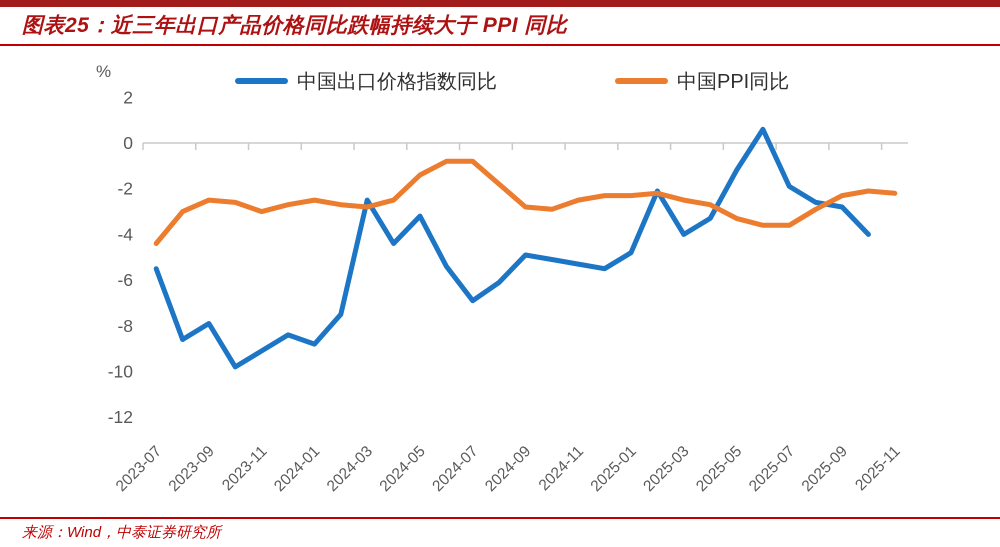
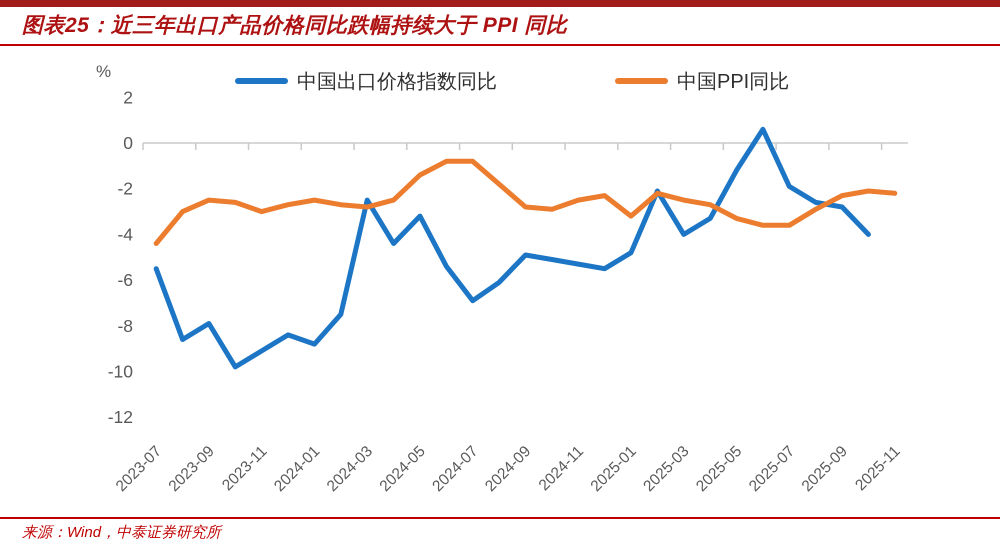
中国PPI同比/2025-01: -2.3 -> -3.2
